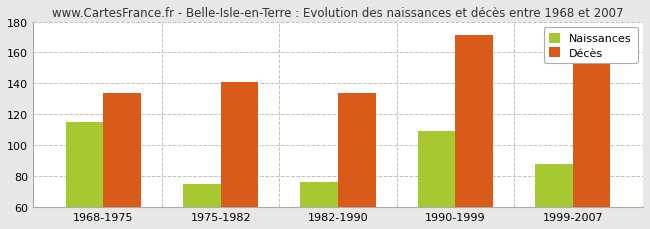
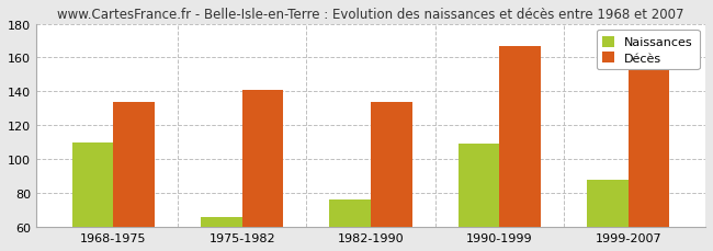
Naissances/1968-1975: 115 -> 110
Naissances/1975-1982: 75 -> 66
Décès/1990-1999: 171 -> 167
